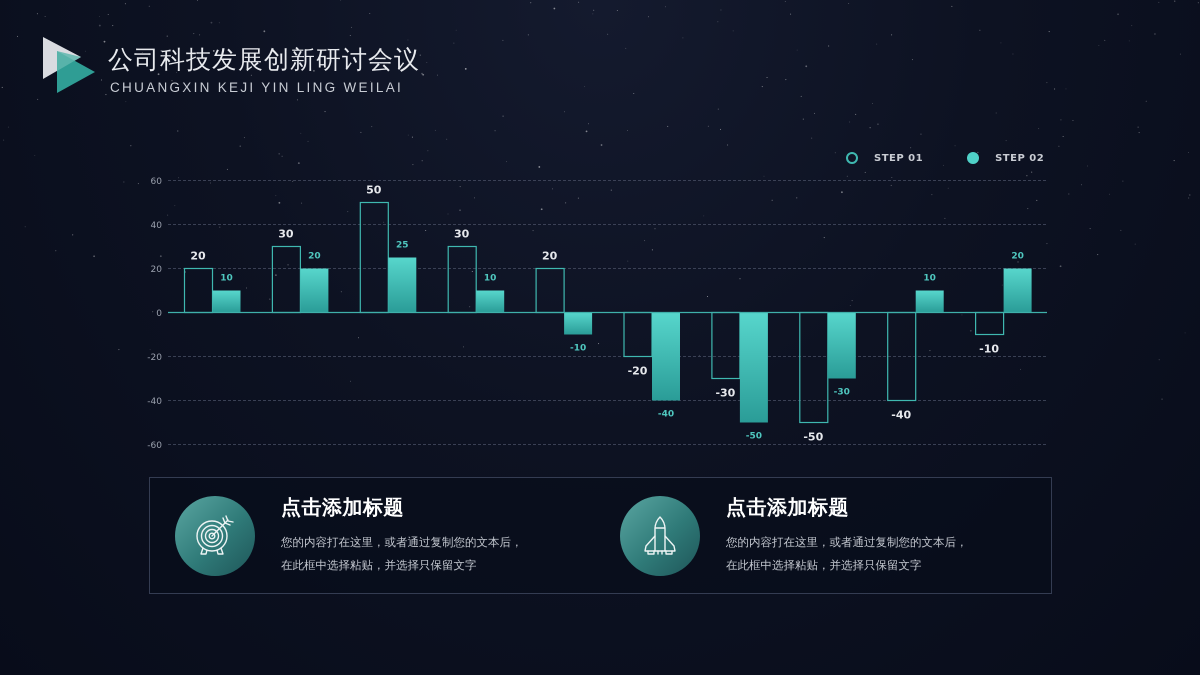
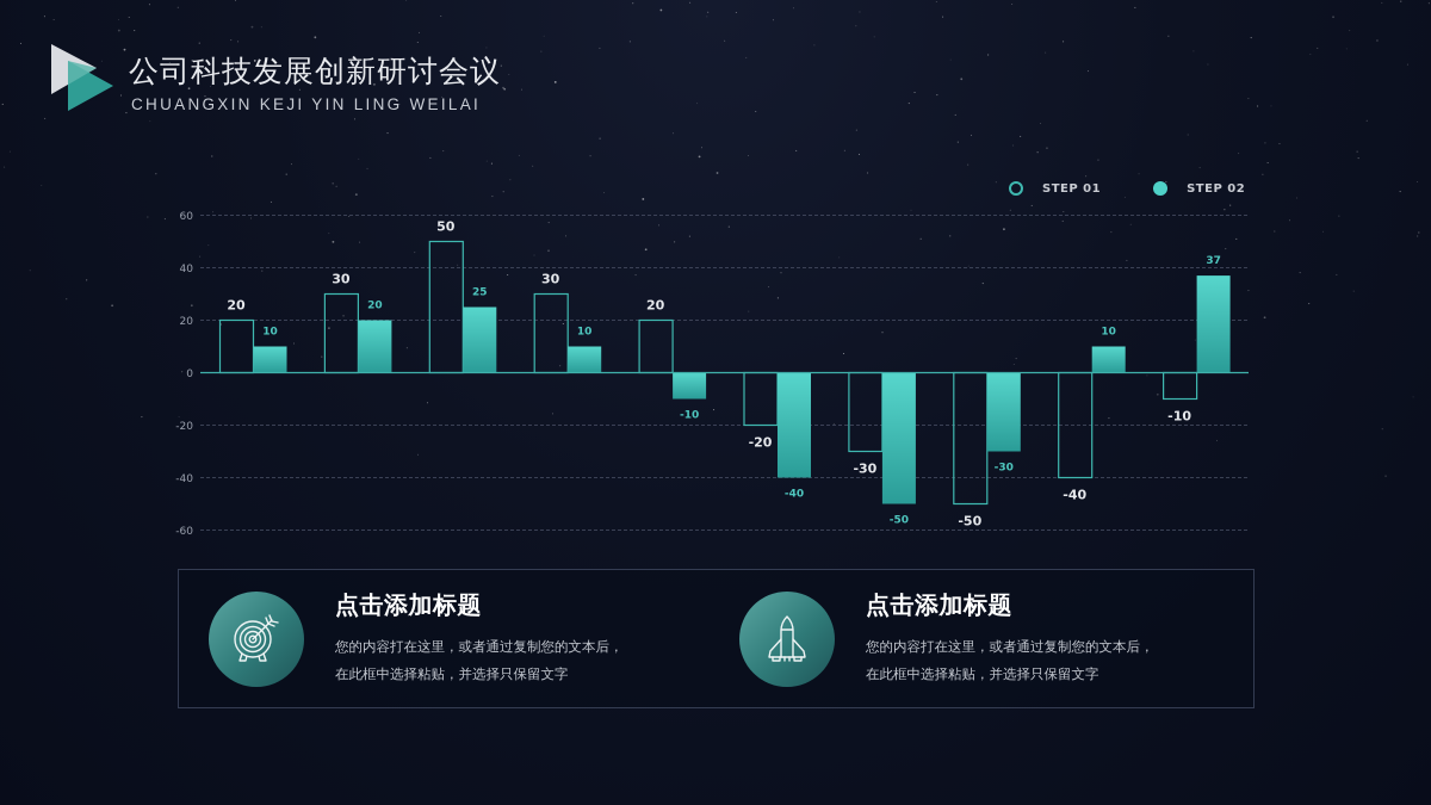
STEP 02/10: 20 -> 37
